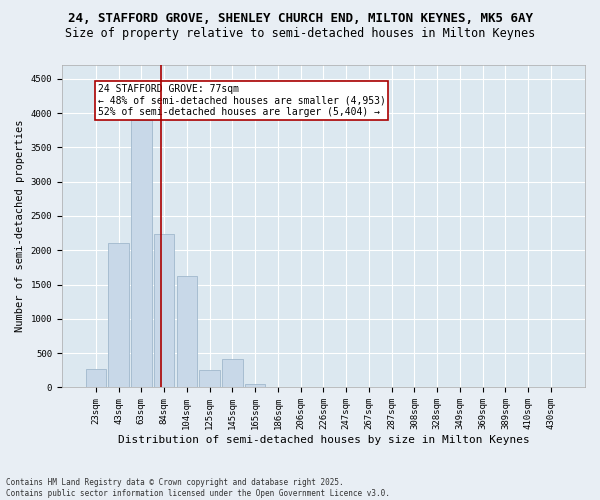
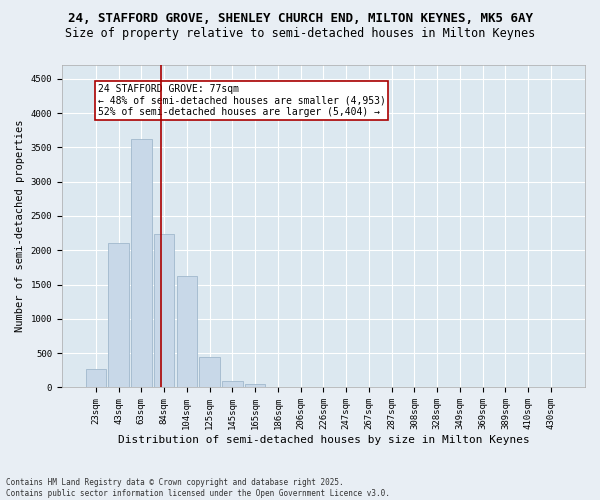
63sqm: 3900 -> 3620
125sqm: 260 -> 450
145sqm: 420 -> 100
